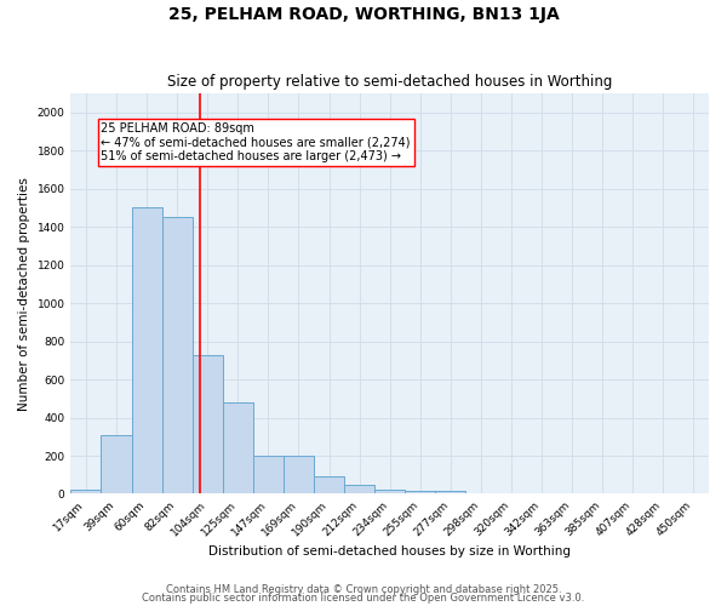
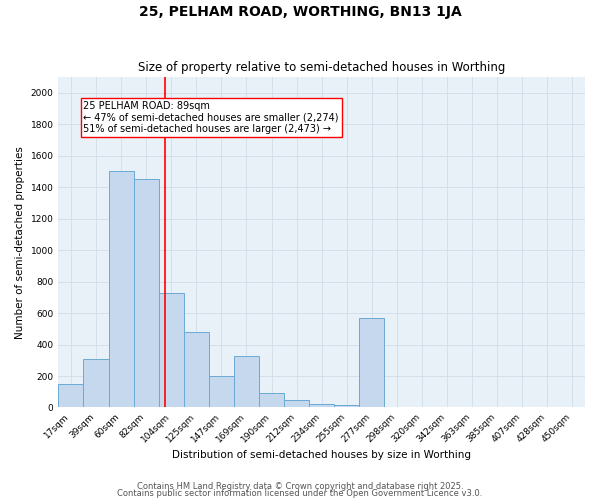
17sqm: 20 -> 150
169sqm: 200 -> 330
277sqm: 20 -> 570
